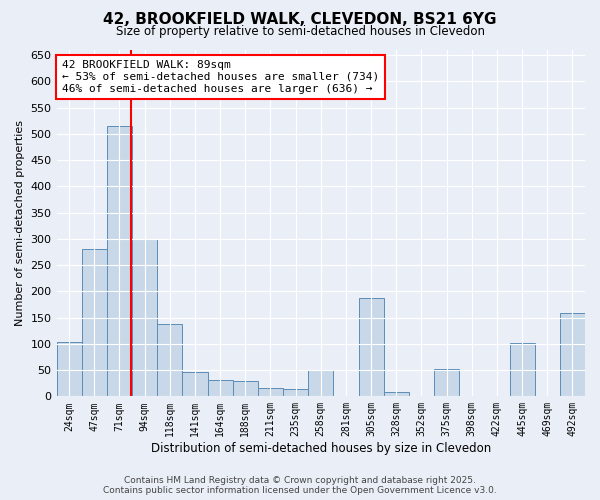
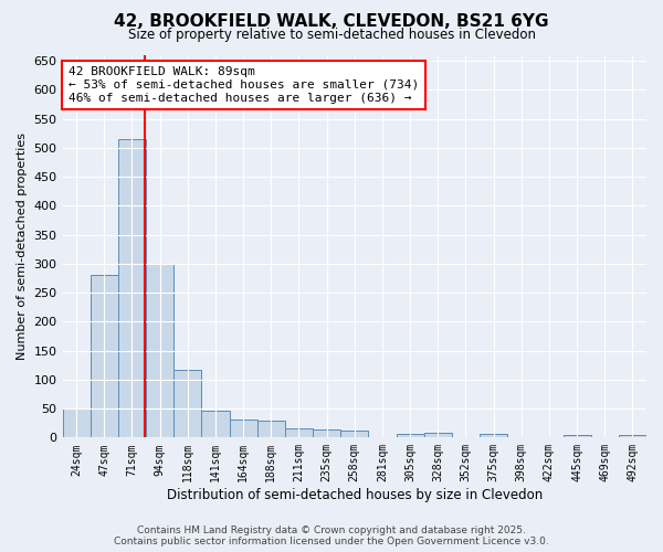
24sqm: 104 -> 50
118sqm: 138 -> 117
258sqm: 50 -> 12
305sqm: 188 -> 7
375sqm: 52 -> 7
445sqm: 102 -> 4
492sqm: 158 -> 5
